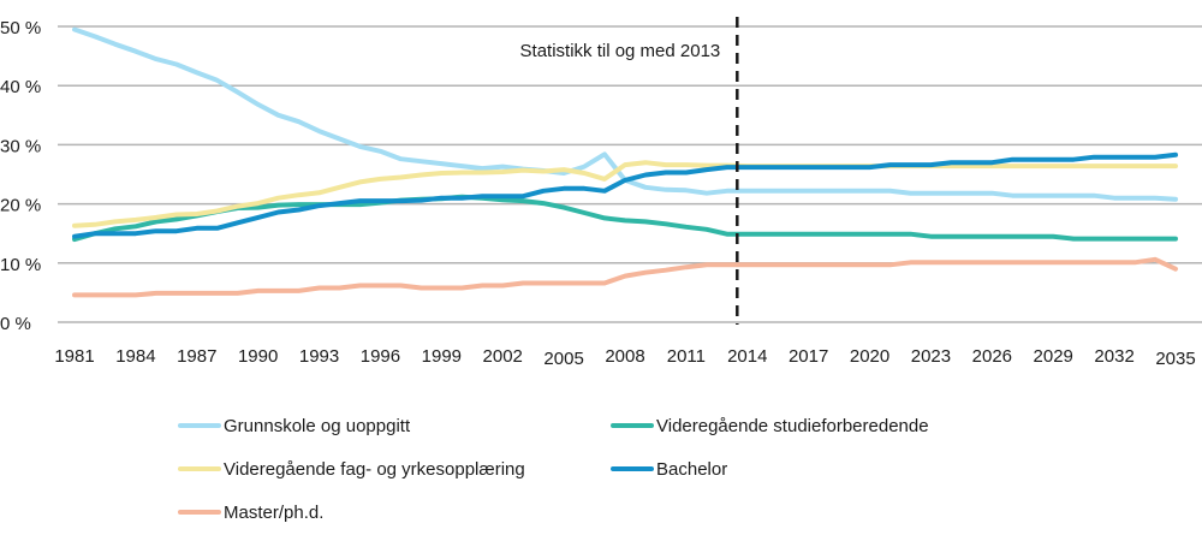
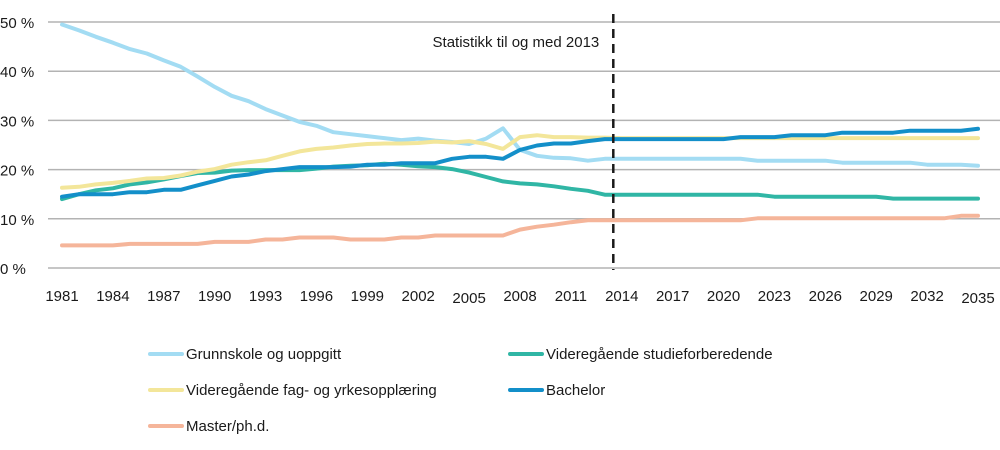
Master/ph.d./2035: 9% -> 11%
